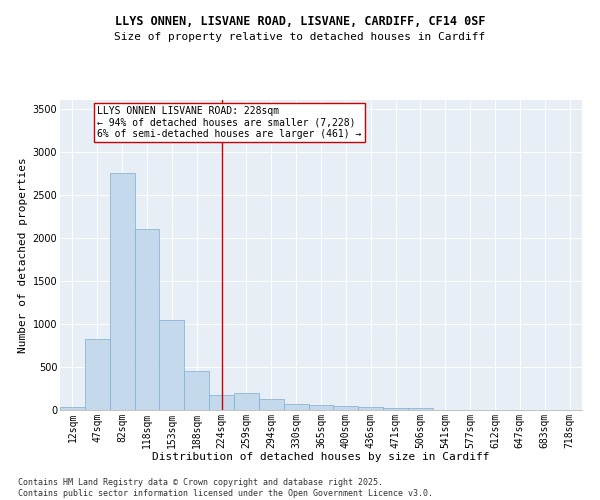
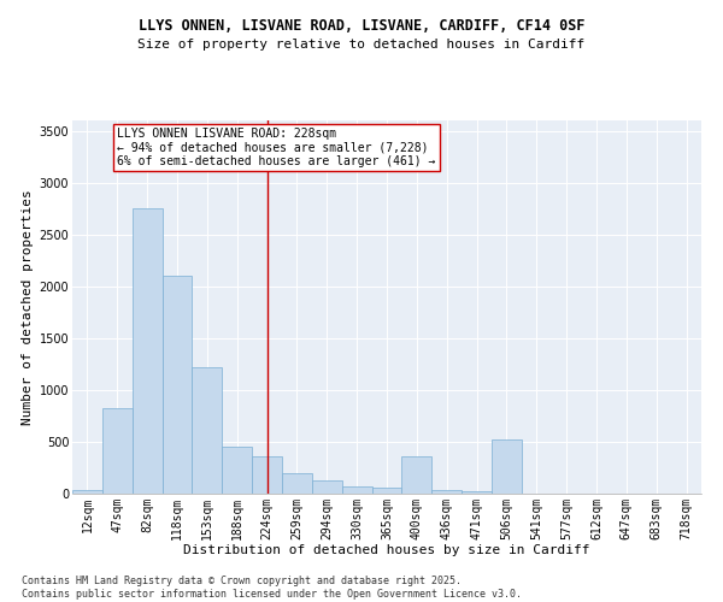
153sqm: 1050 -> 1220
224sqm: 170 -> 360
400sqm: 50 -> 360
506sqm: 20 -> 520
